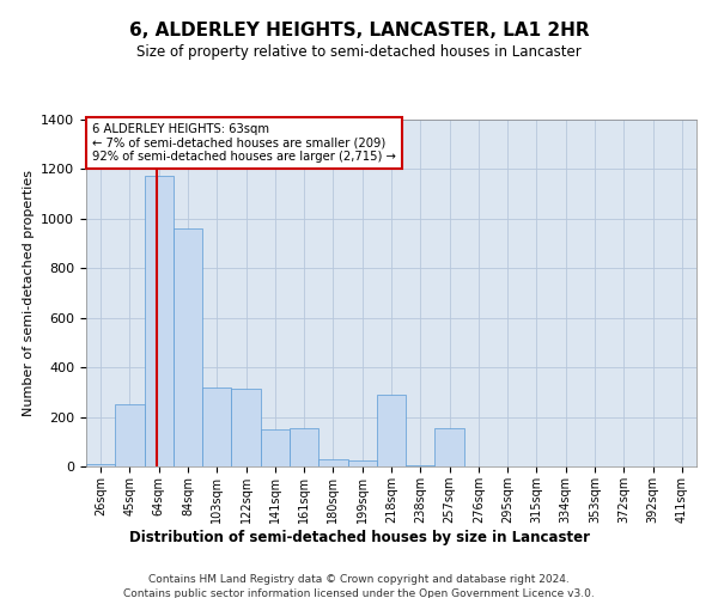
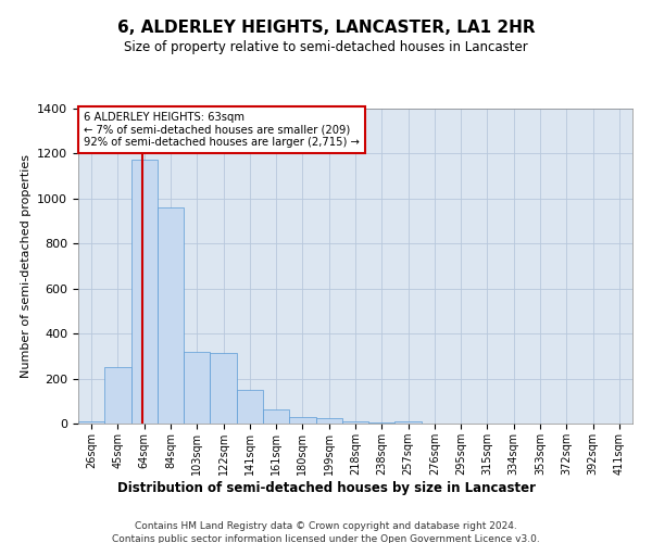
161sqm: 155 -> 65
218sqm: 290 -> 10
257sqm: 155 -> 12
